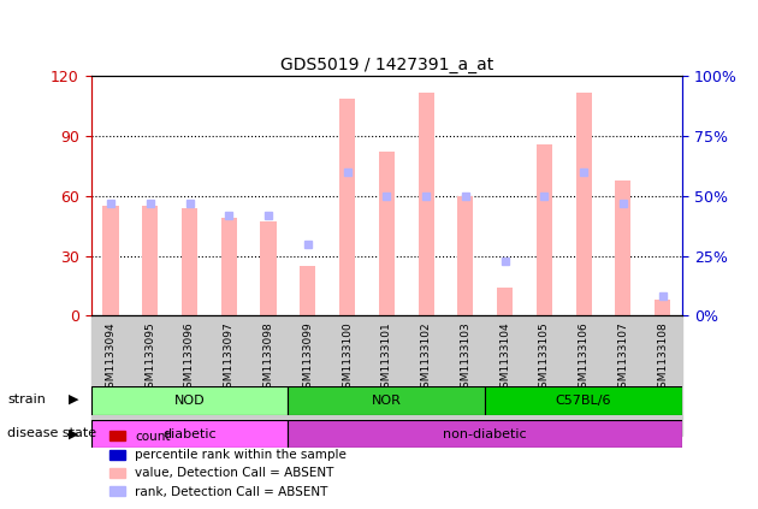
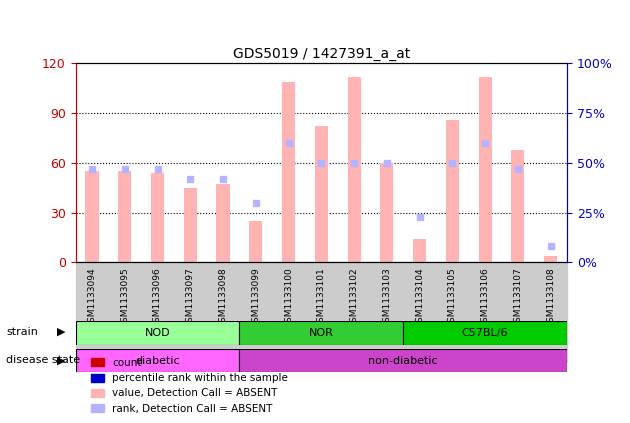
GSM1133097: 49 -> 45
GSM1133108: 8 -> 4
